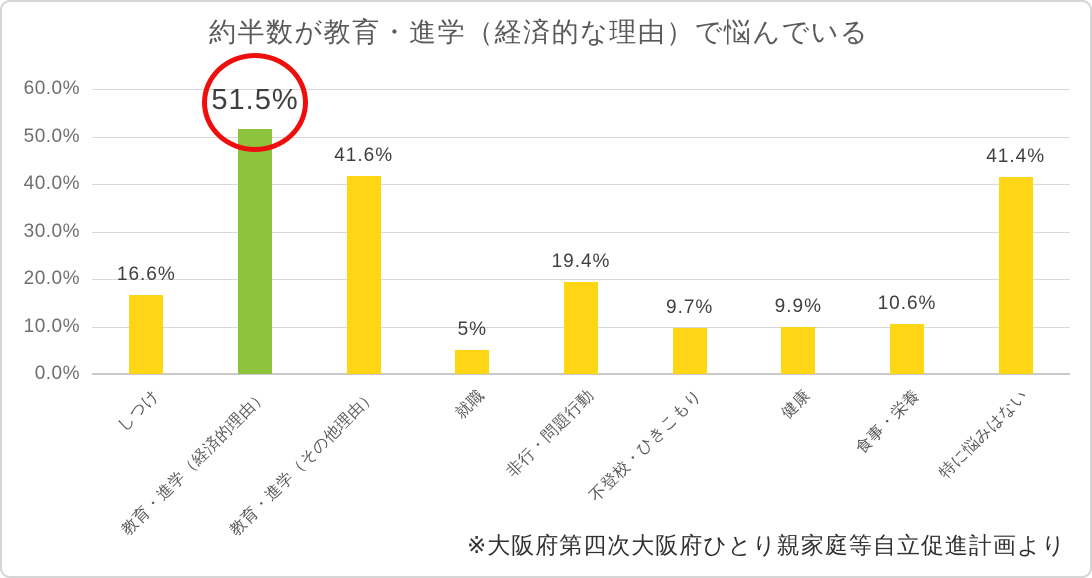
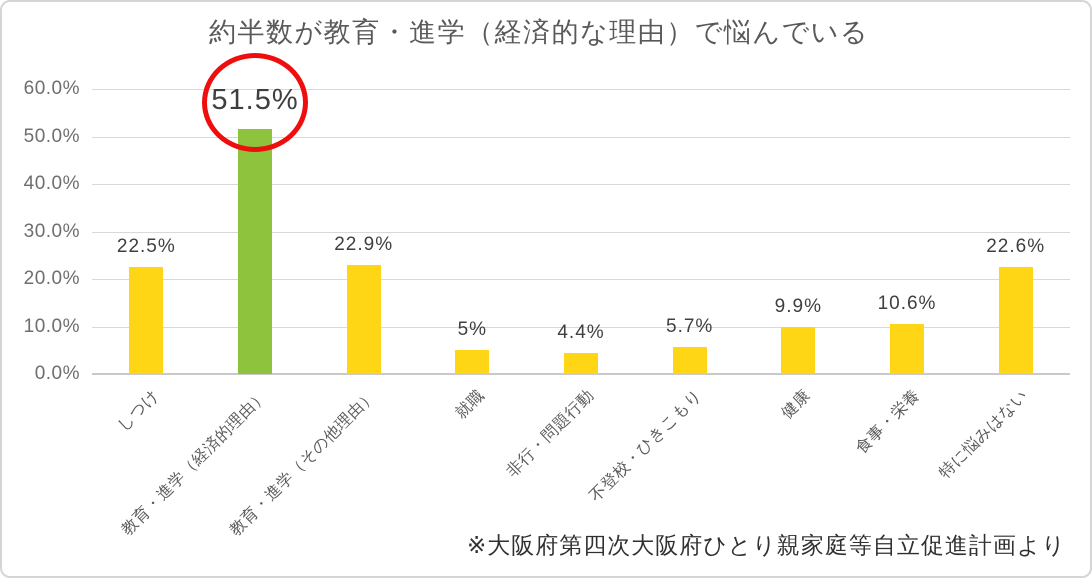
しつけ: 16.6% -> 22.5%
教育・進学（その他理由）: 41.6% -> 22.9%
非行・問題行動: 19.4% -> 4.4%
不登校・ひきこもり: 9.7% -> 5.7%
特に悩みはない: 41.4% -> 22.6%
